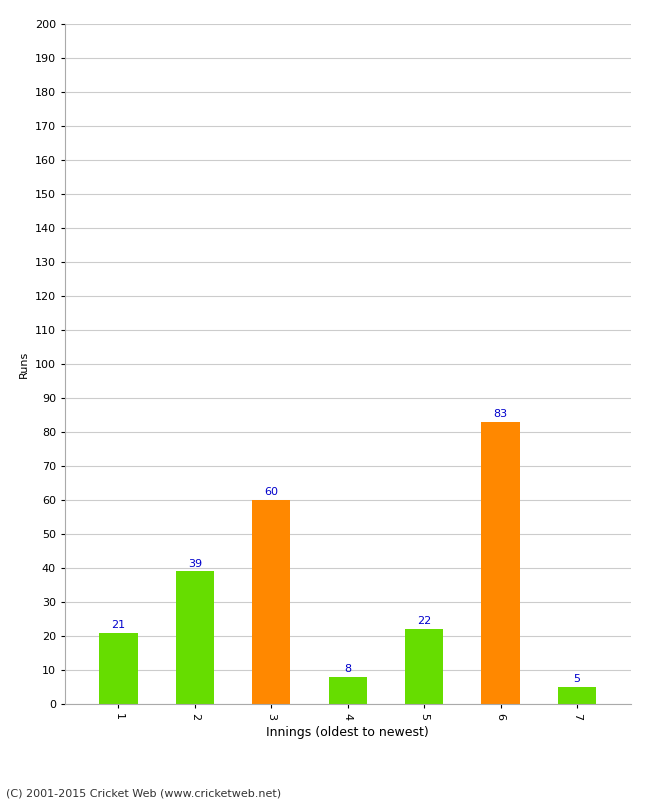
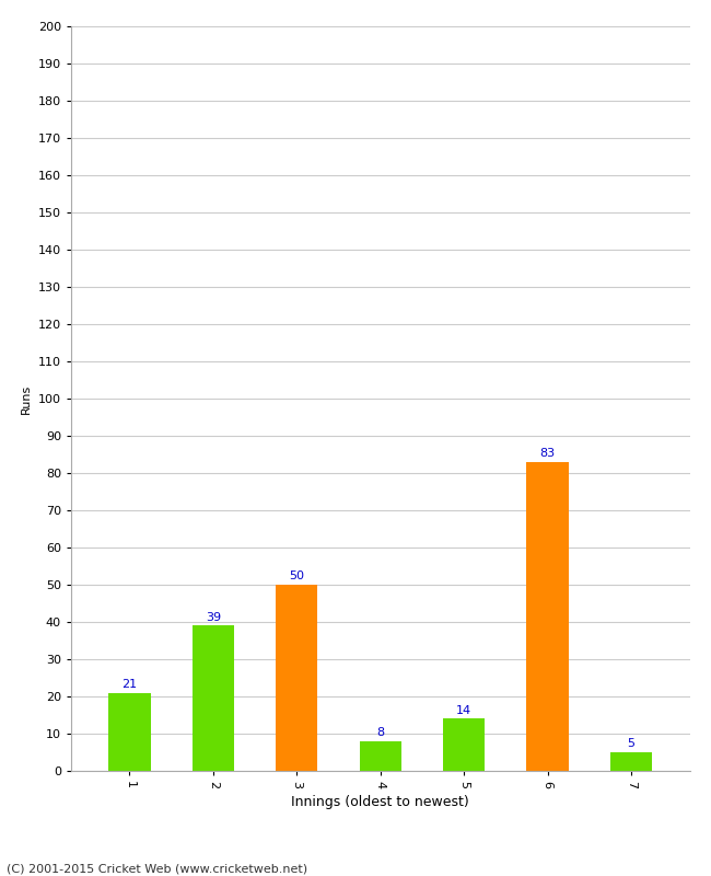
3: 60 -> 50
5: 22 -> 14
